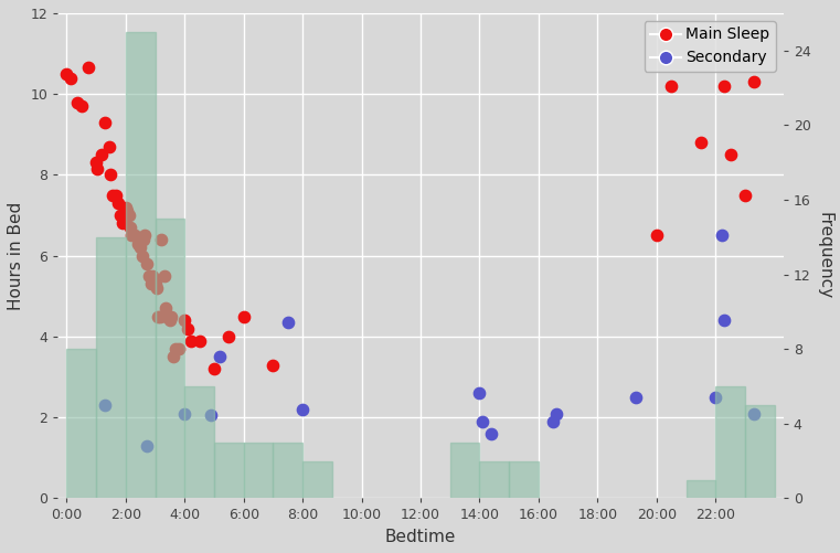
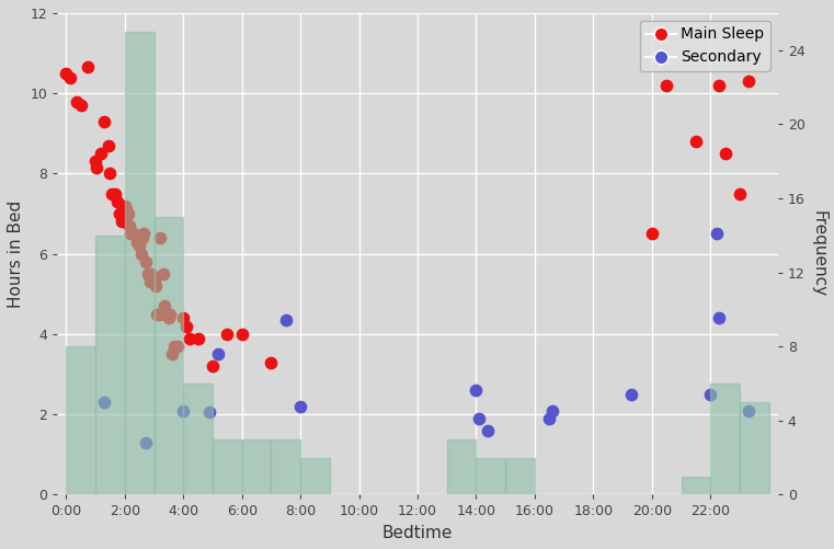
Main Sleep/6:00: 4.50 -> 4.00
